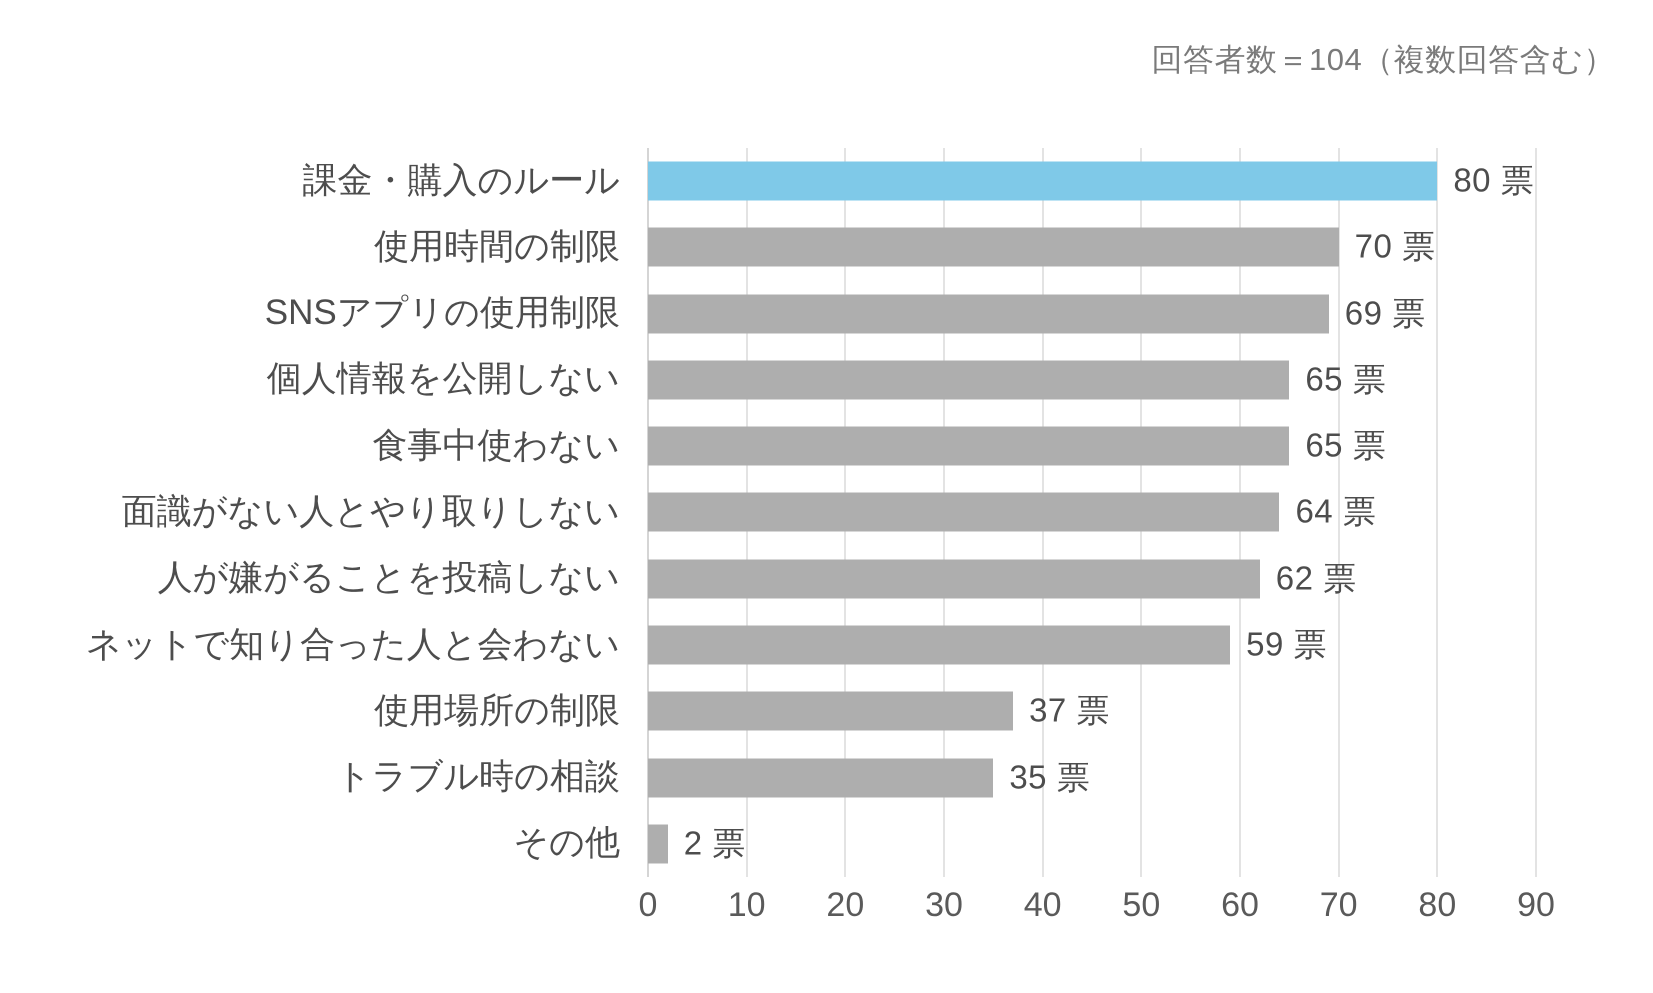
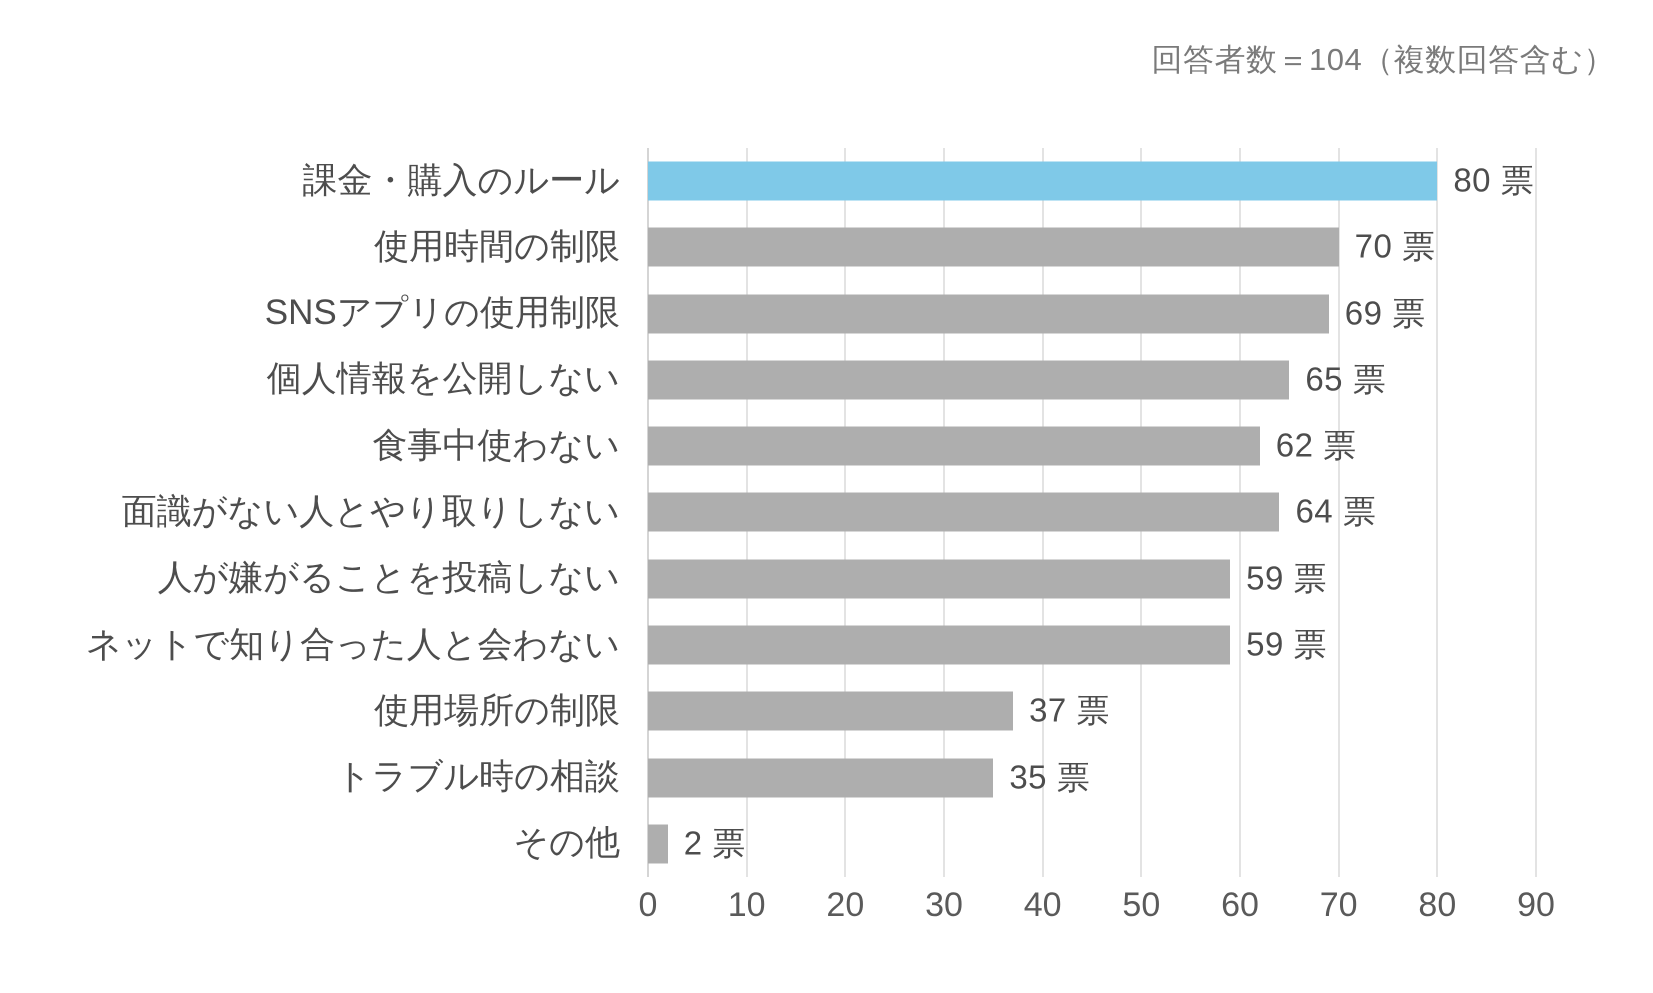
食事中使わない: 65 -> 62
人が嫌がることを投稿しない: 62 -> 59
